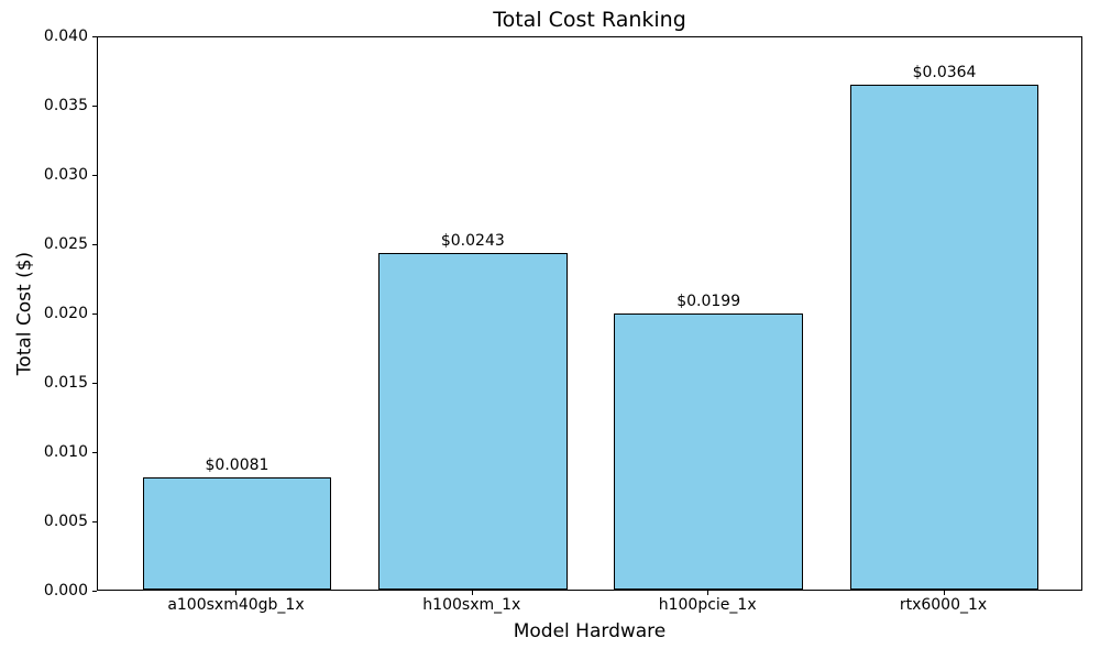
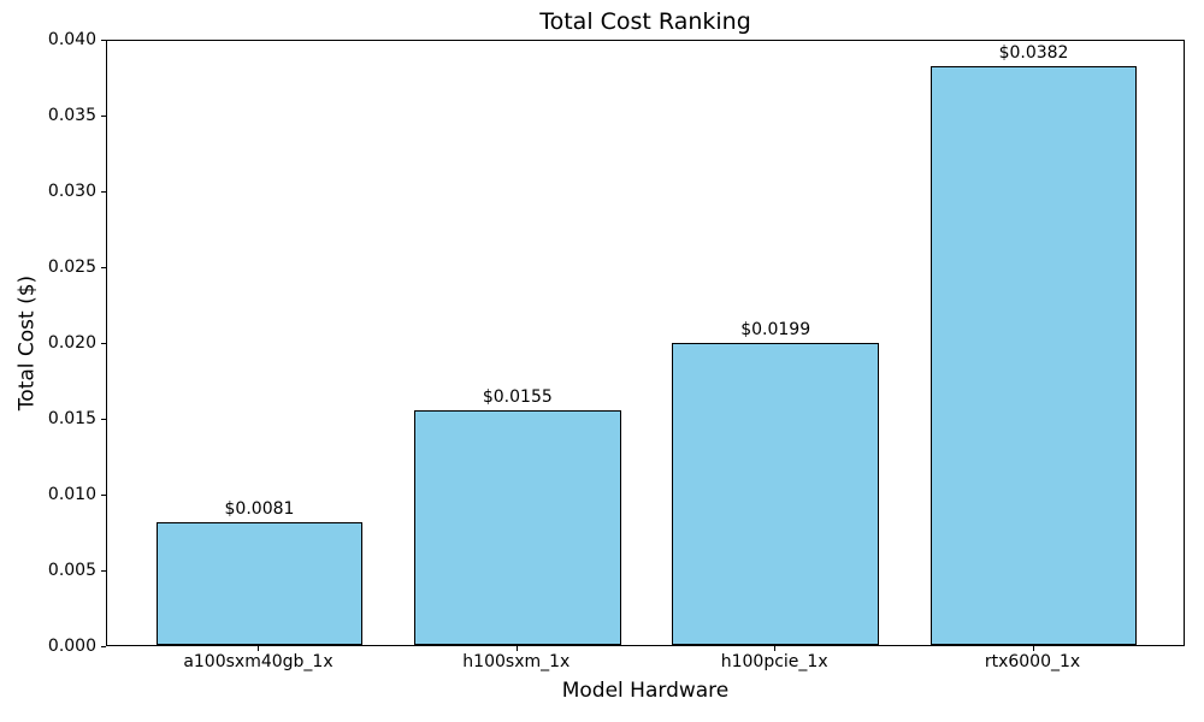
h100sxm_1x: $0.0243 -> $0.0155
rtx6000_1x: $0.0364 -> $0.0382
